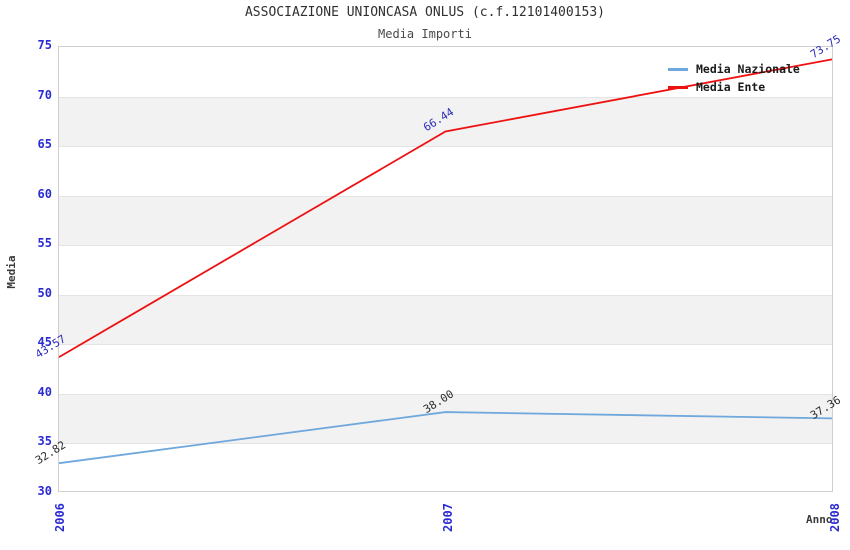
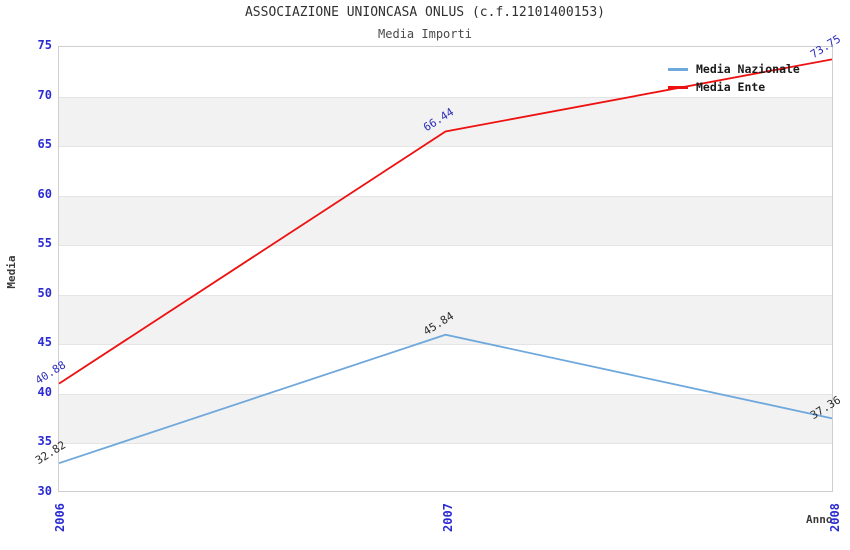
Media Ente/2006: 43.57 -> 40.88
Media Nazionale/2007: 38.00 -> 45.84
